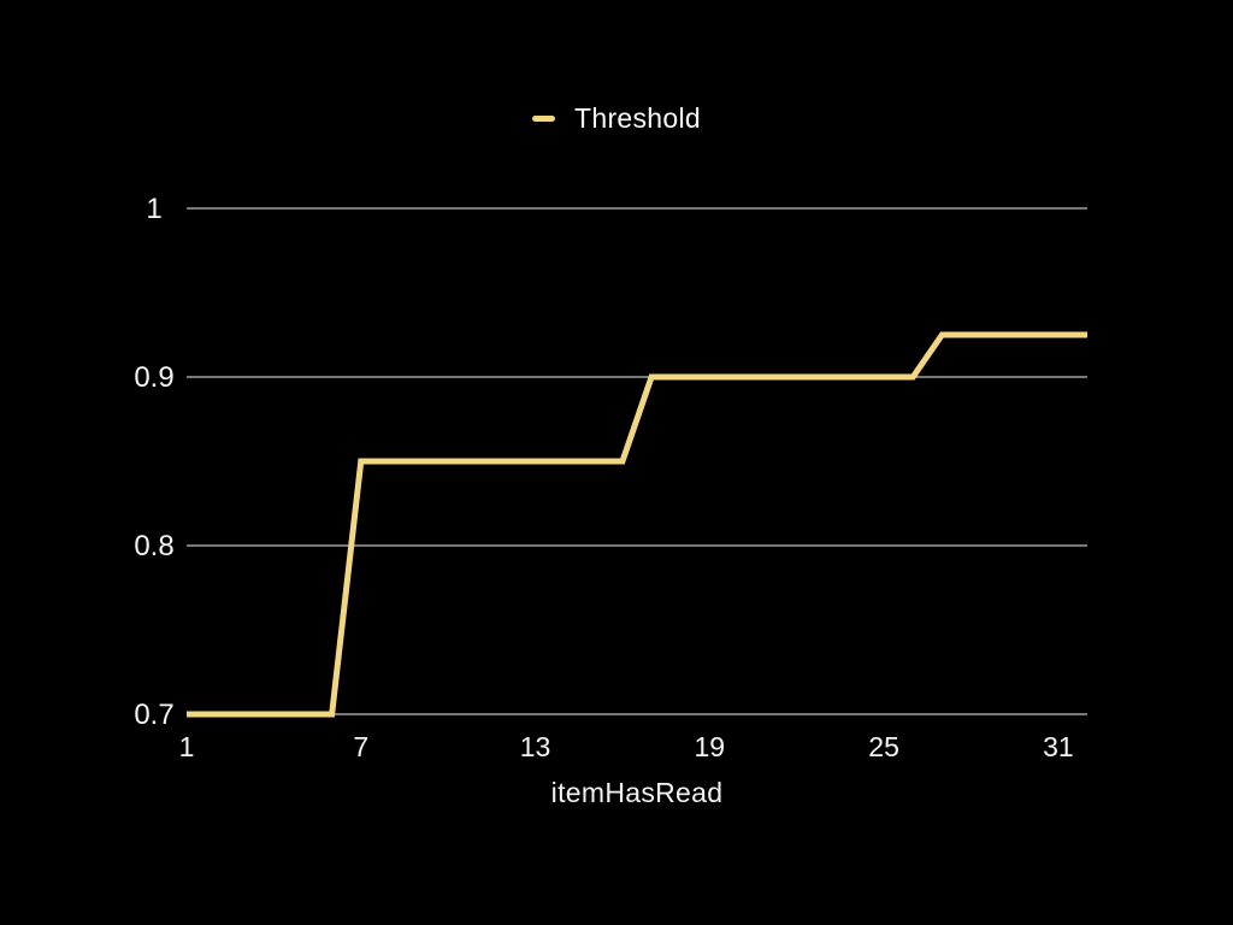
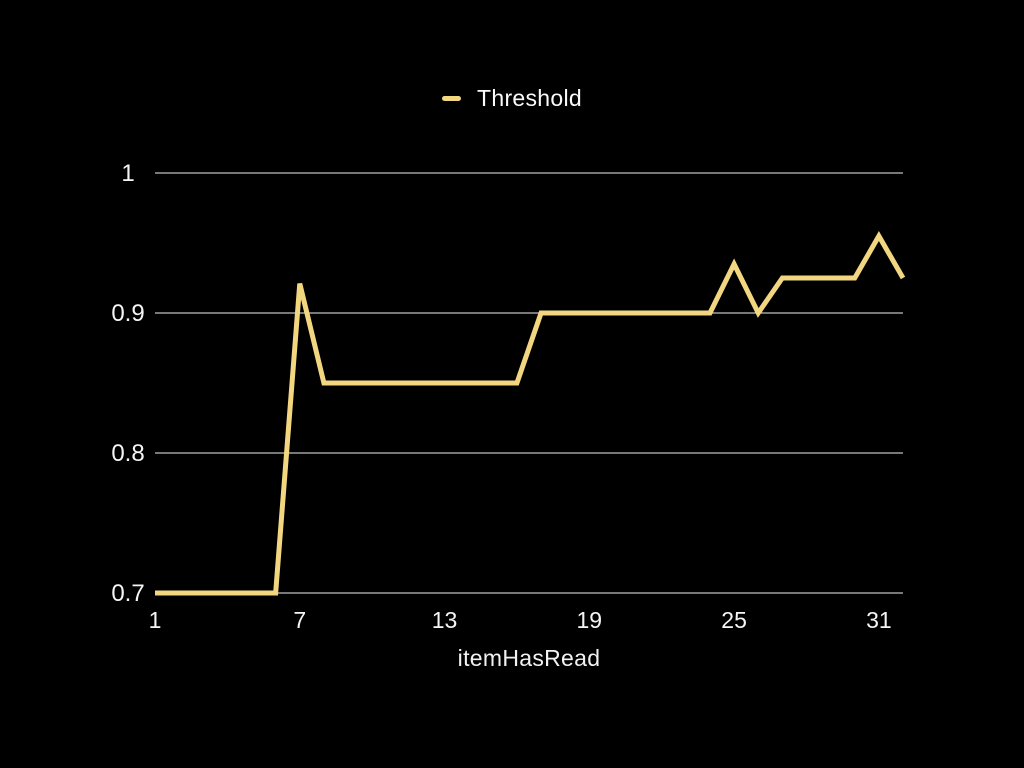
7: 0.850 -> 0.921
25: 0.900 -> 0.935
31: 0.925 -> 0.955
